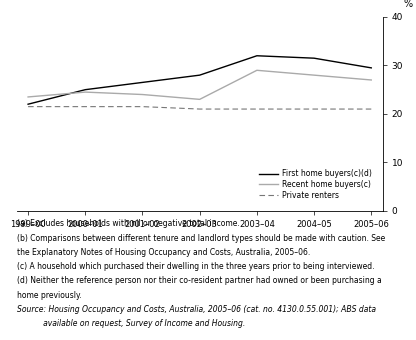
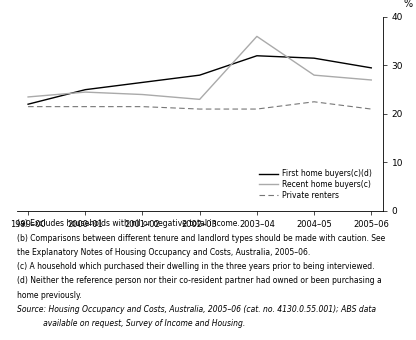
Recent home buyers(c)/2003–04: 29.0 -> 36.0
Private renters/2004–05: 21.0 -> 22.5
